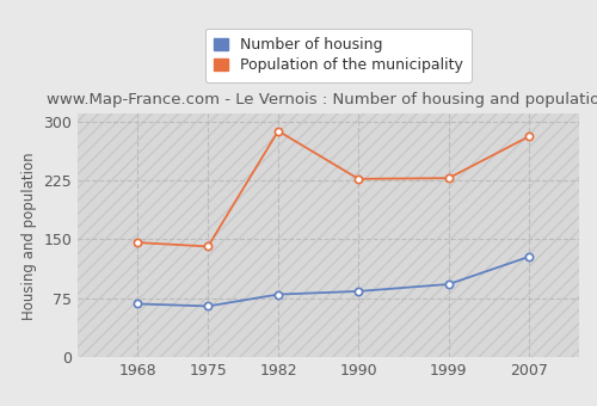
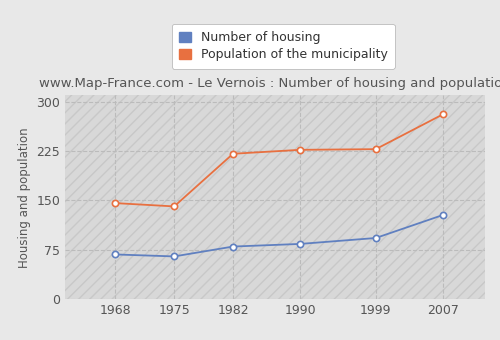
Population of the municipality/1982: 288 -> 221
